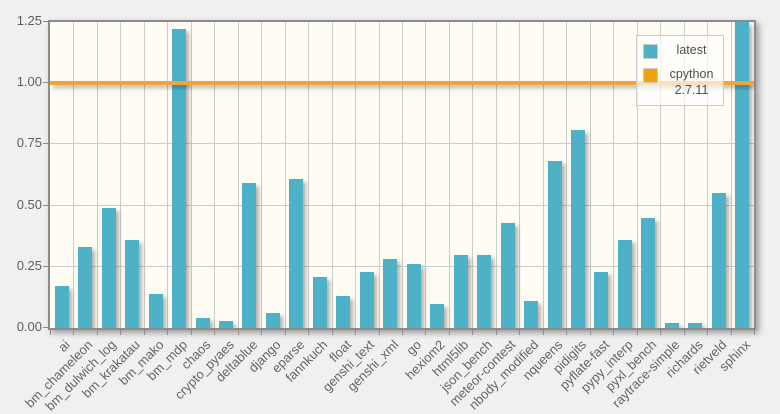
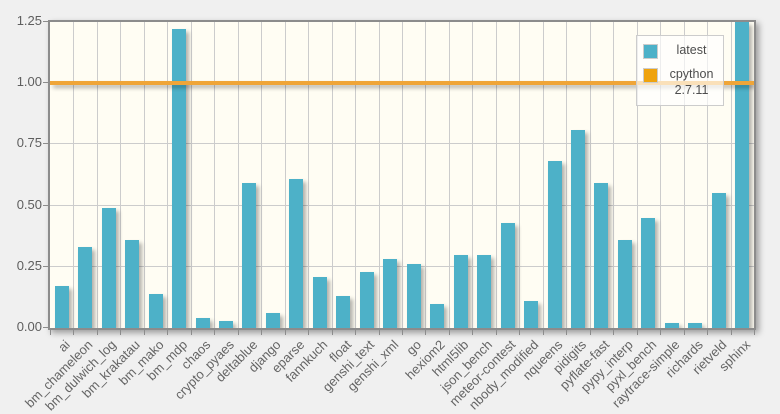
pyflate-fast: 0.23 -> 0.59
